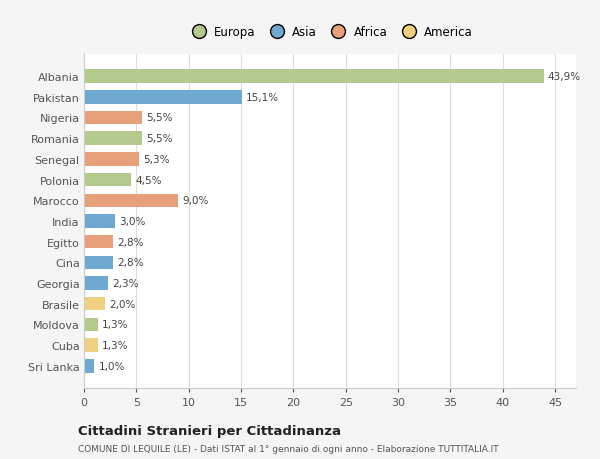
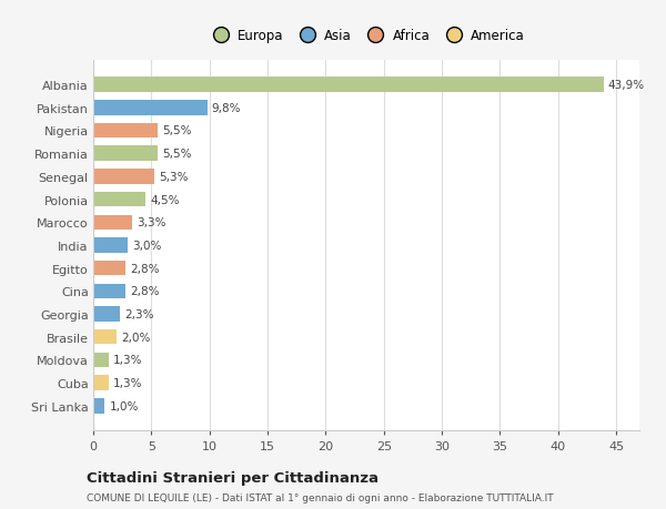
Pakistan: 15,1% -> 9,8%
Marocco: 9,0% -> 3,3%
